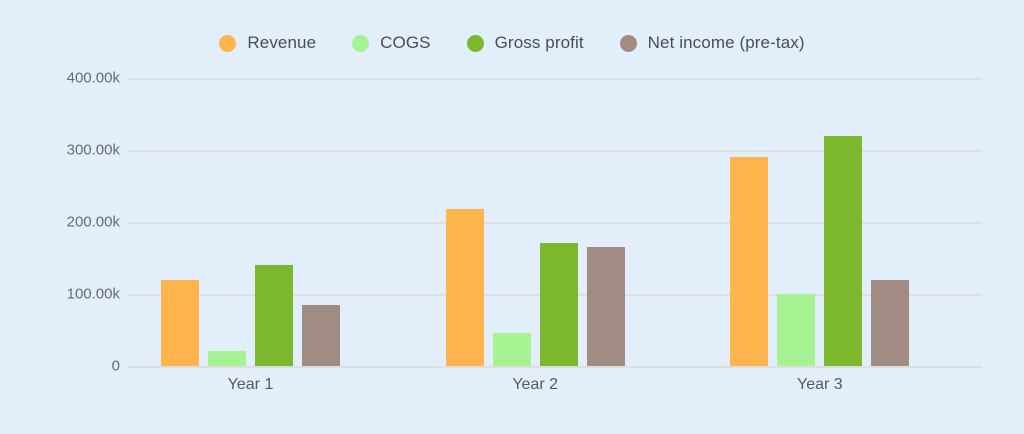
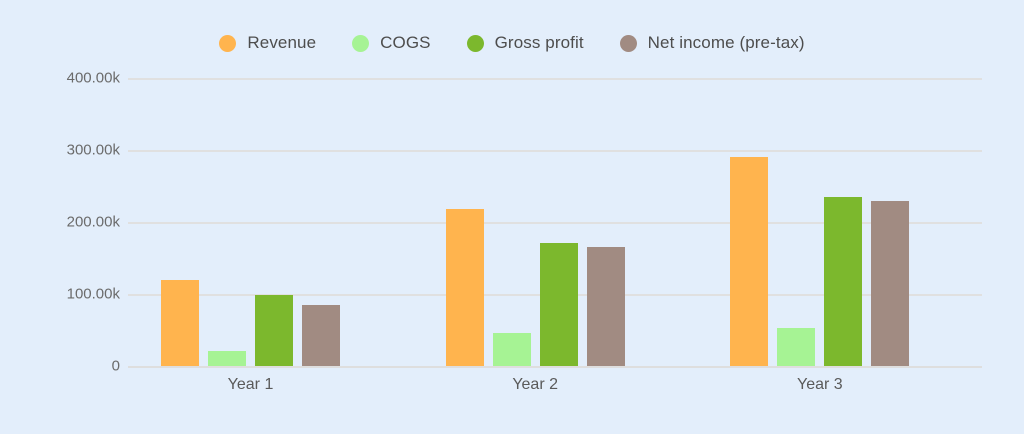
Gross profit/Year 1: 140k -> 100k
COGS/Year 3: 100k -> 50k
Gross profit/Year 3: 320k -> 240k
Net income (pre-tax)/Year 3: 120k -> 230k
